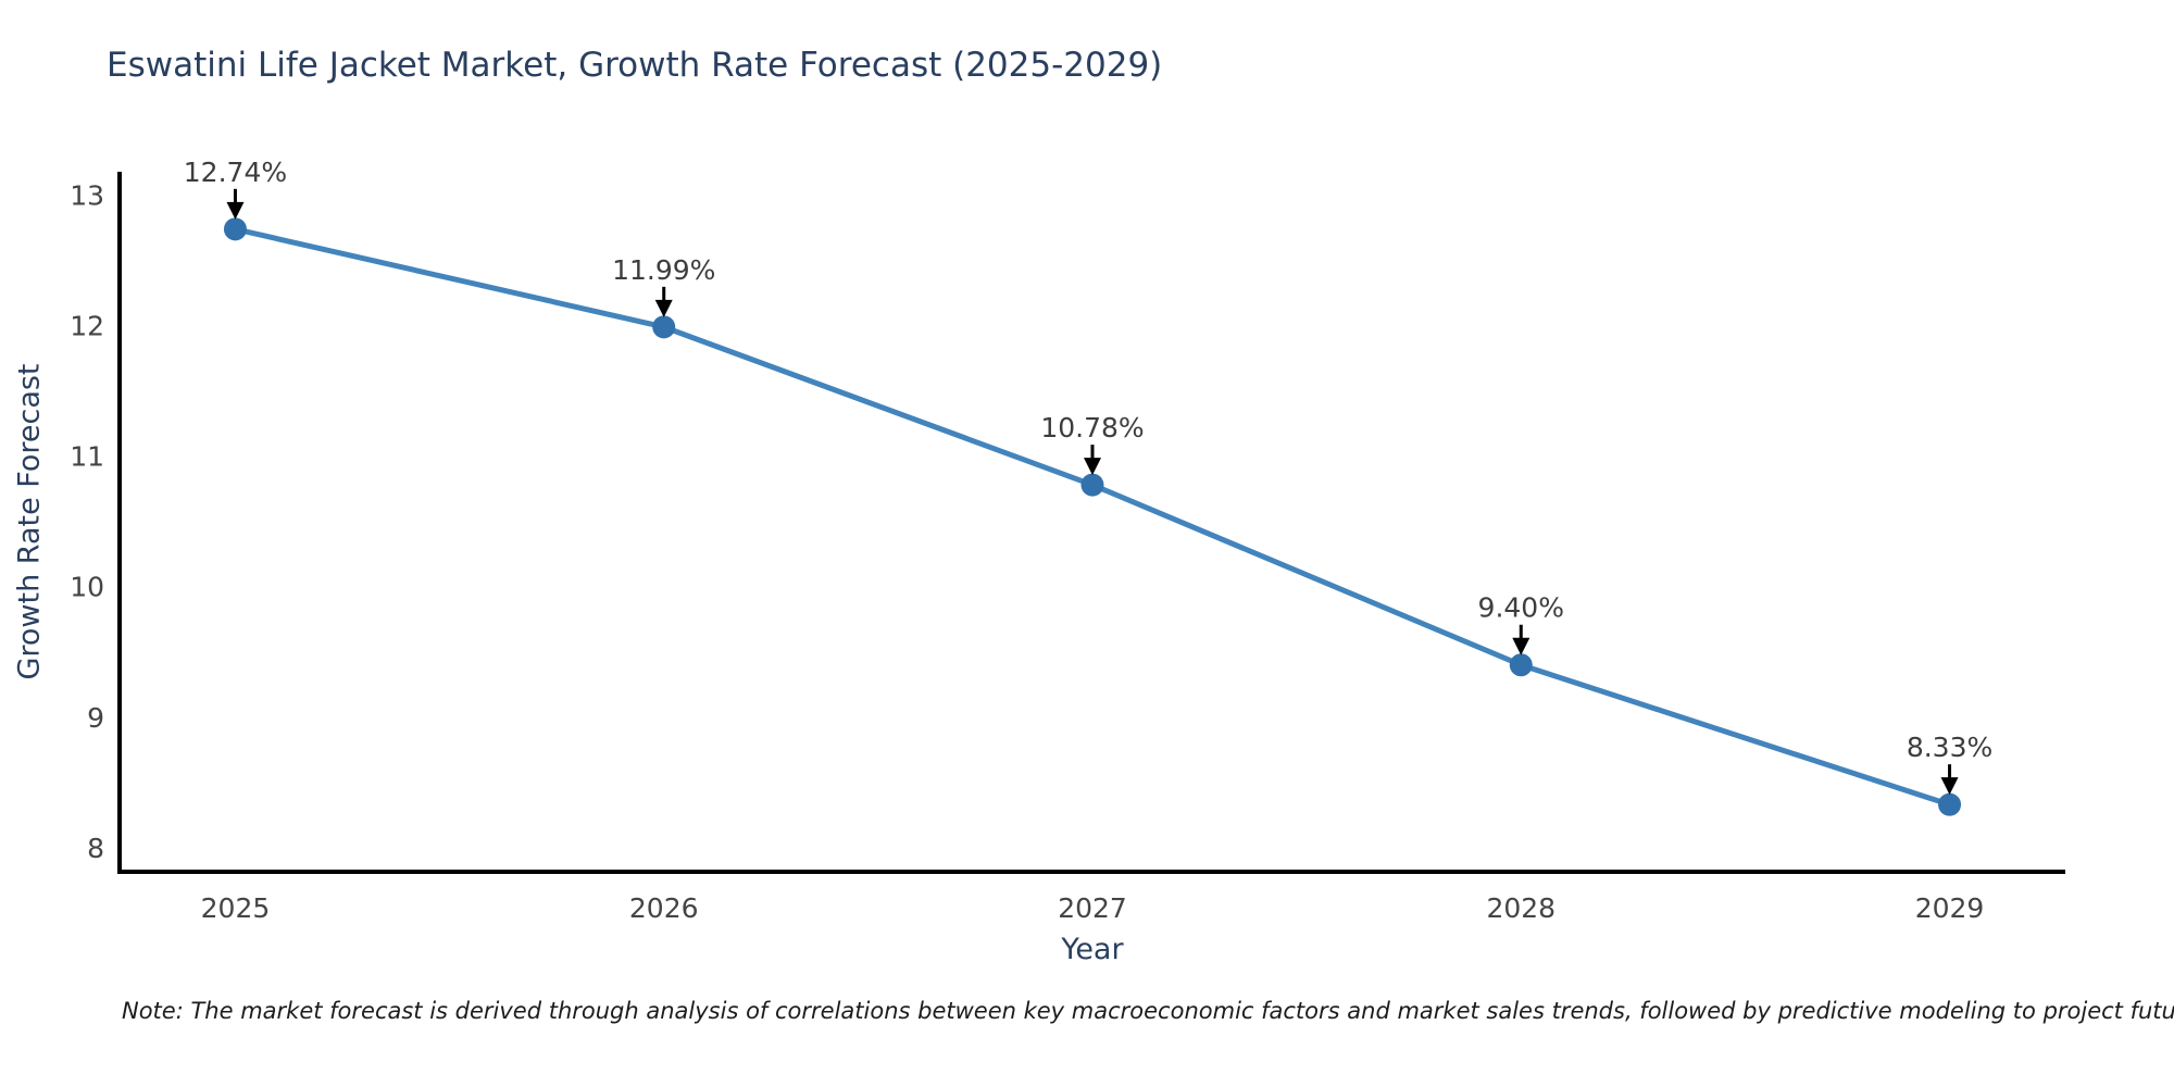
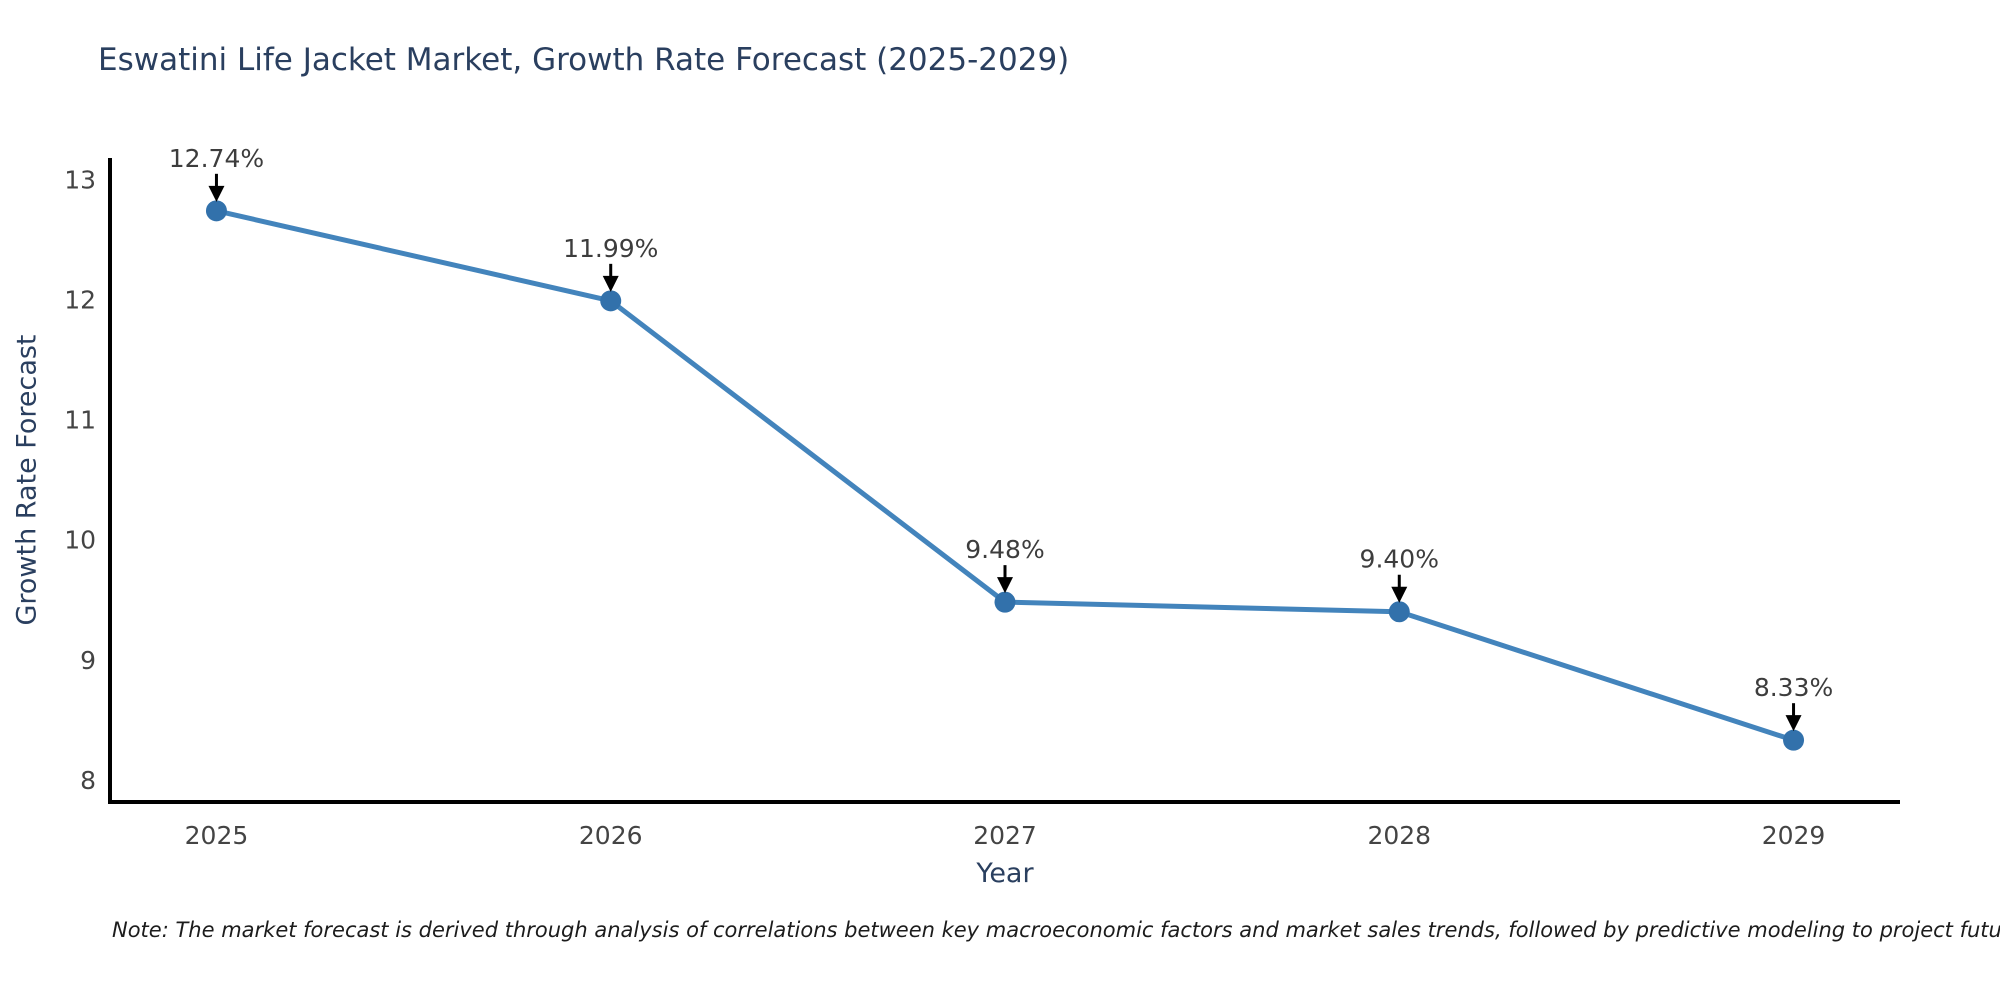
2027: 10.78% -> 9.48%
